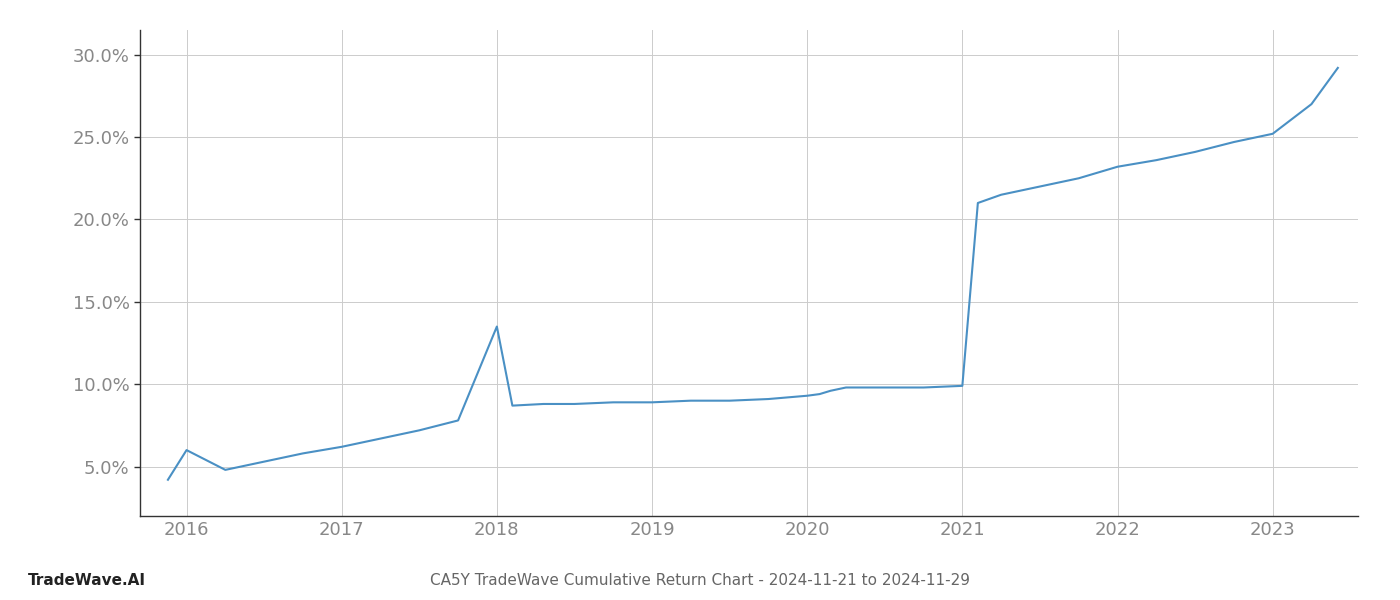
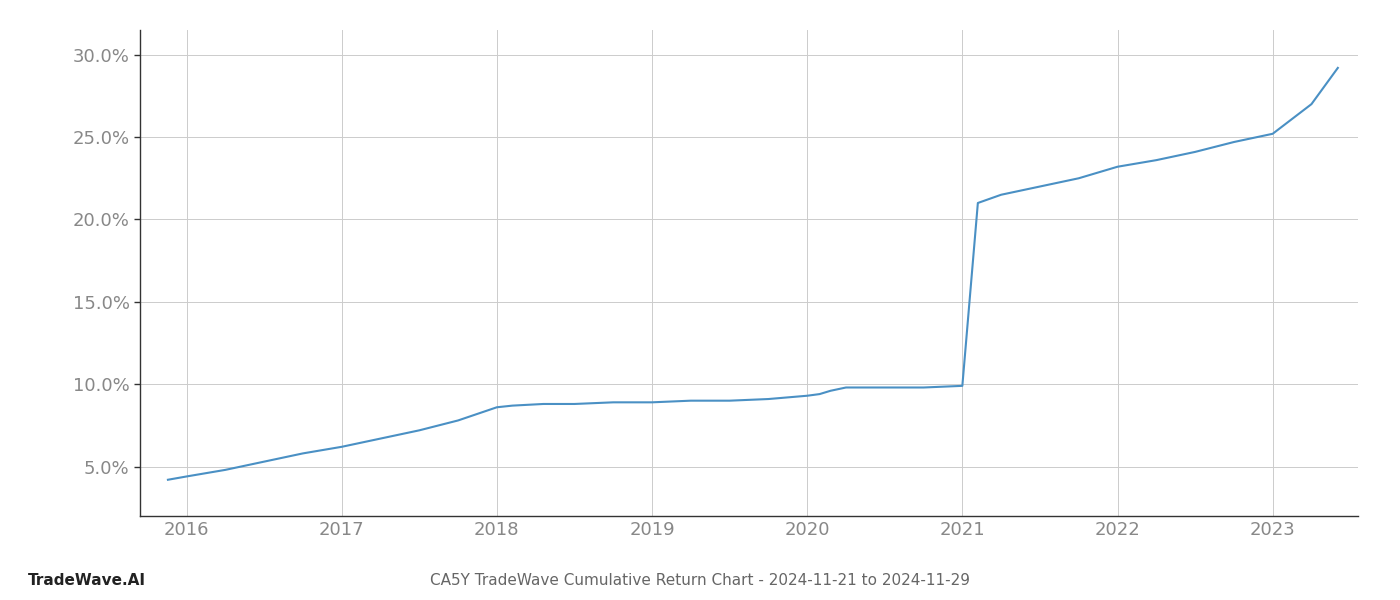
2016: 6.0% -> 4.4%
2018: 13.5% -> 8.6%
